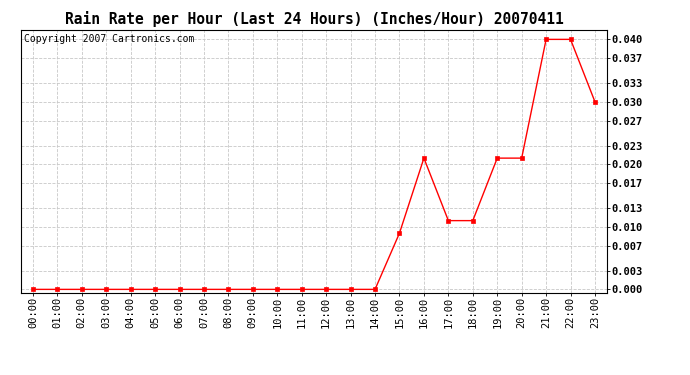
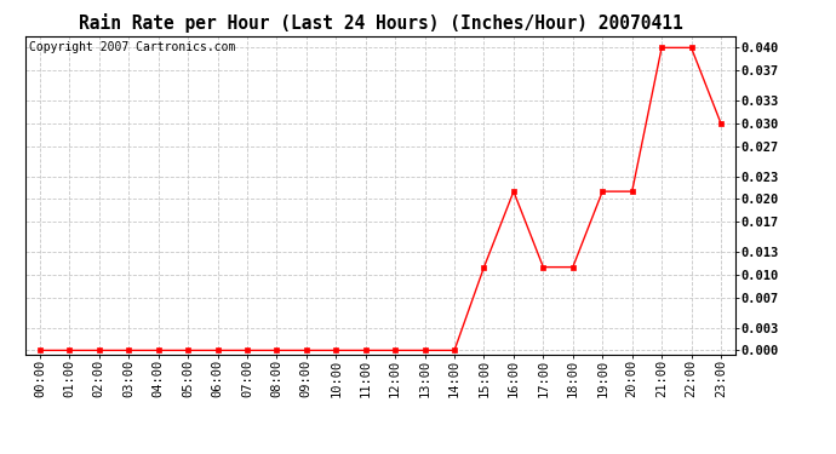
15:00: 0.009 -> 0.011
